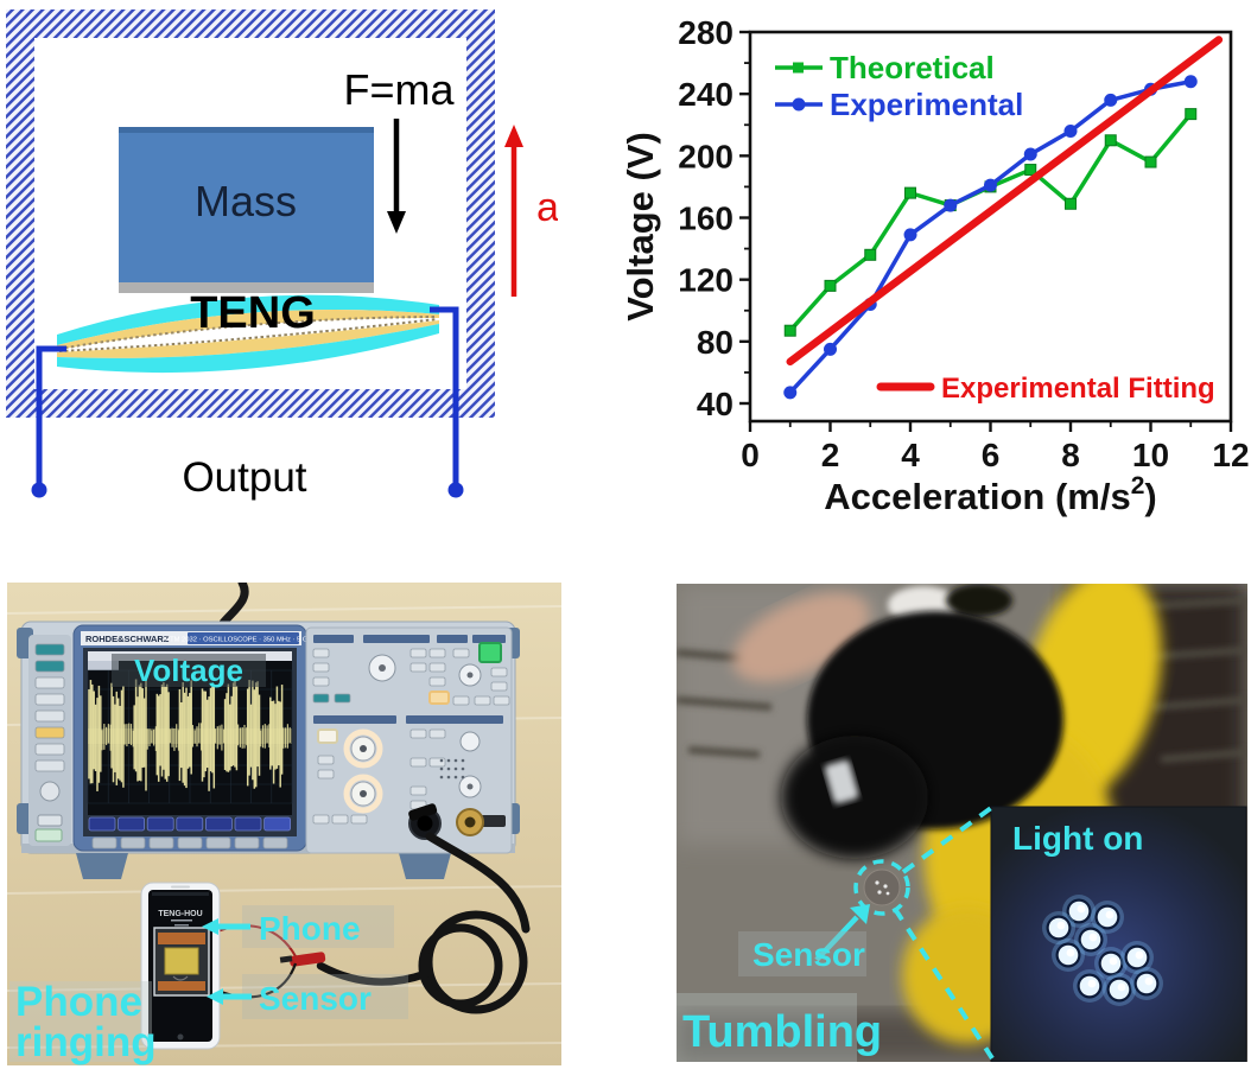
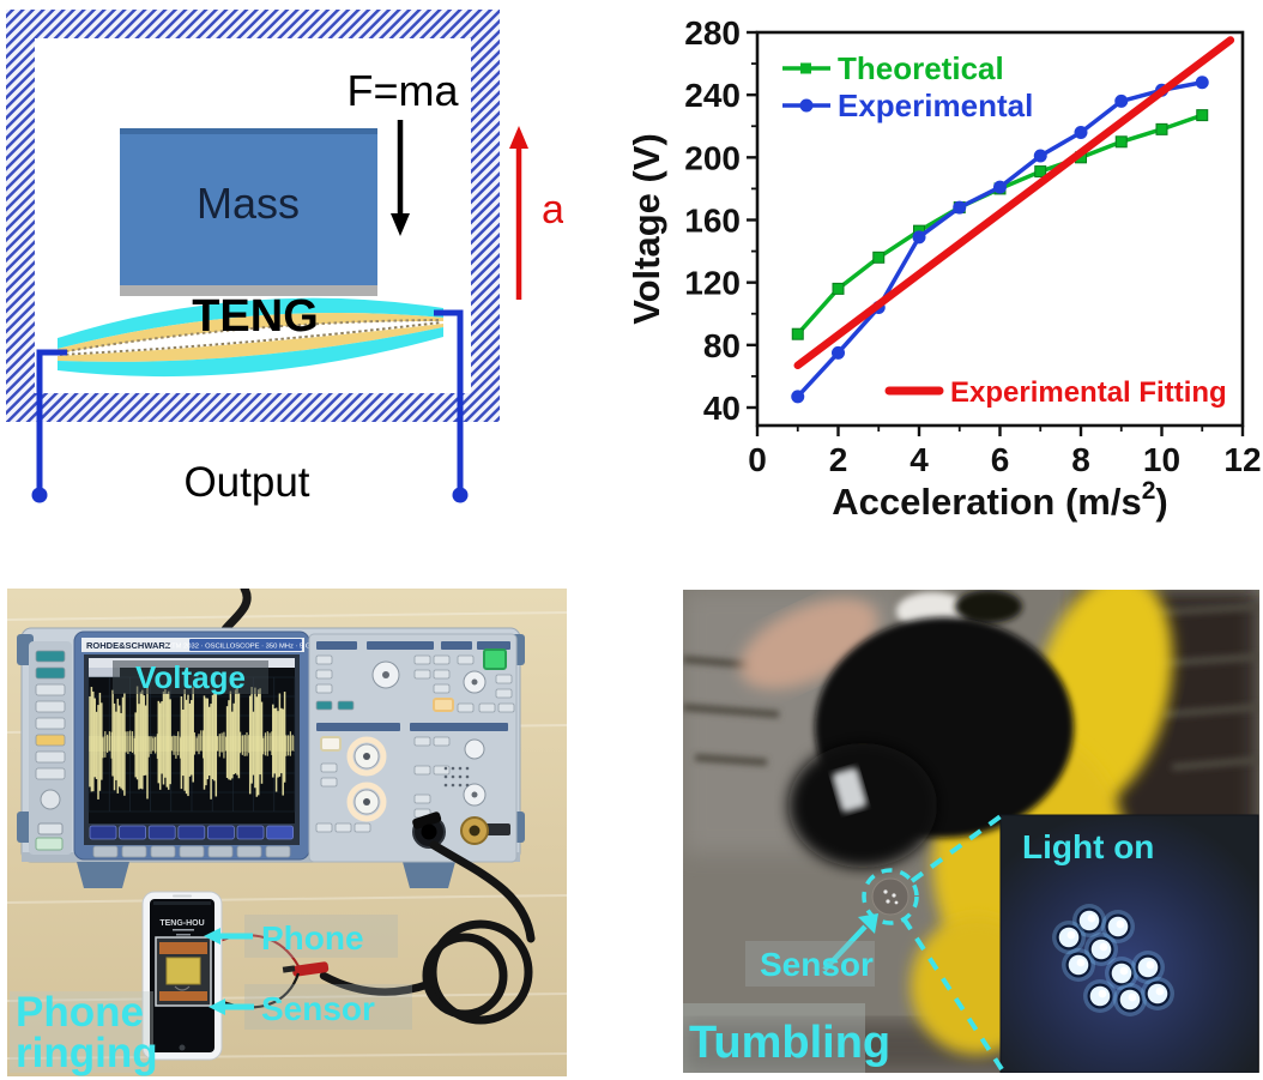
Theoretical/4: 176 -> 153
Theoretical/8: 169 -> 200
Theoretical/10: 196 -> 218
